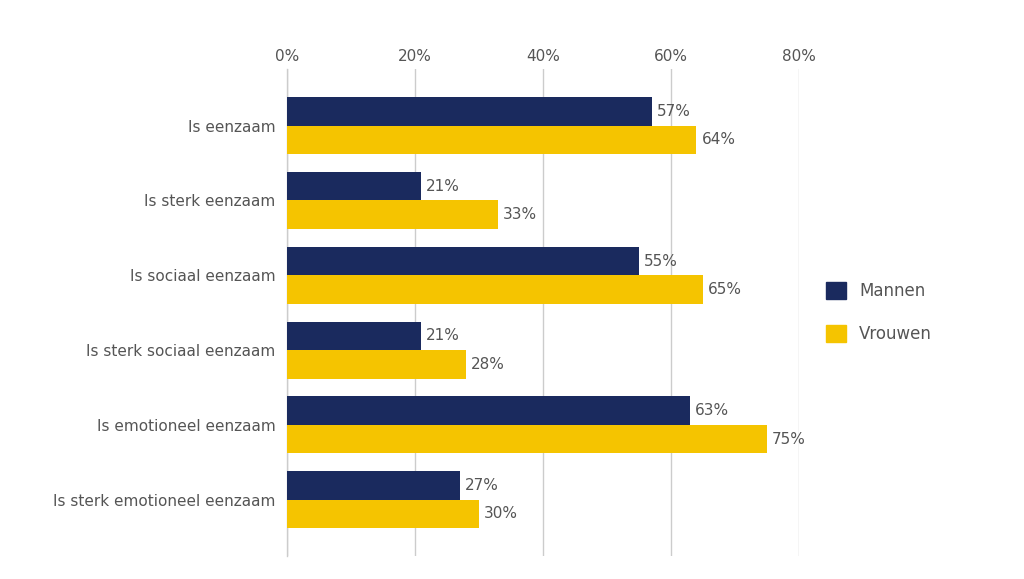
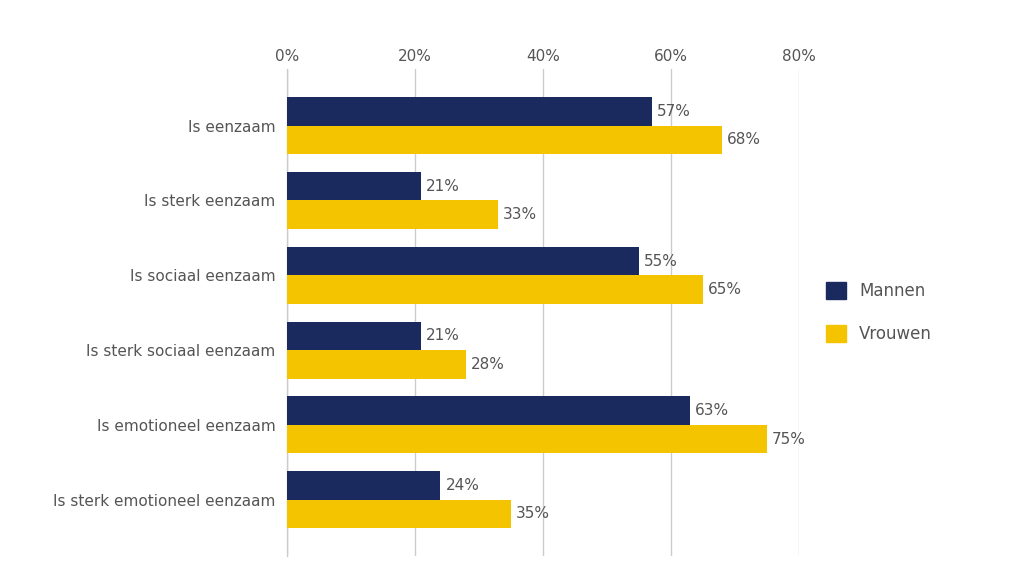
Vrouwen/Is eenzaam: 64% -> 68%
Mannen/Is sterk emotioneel eenzaam: 27% -> 24%
Vrouwen/Is sterk emotioneel eenzaam: 30% -> 35%
